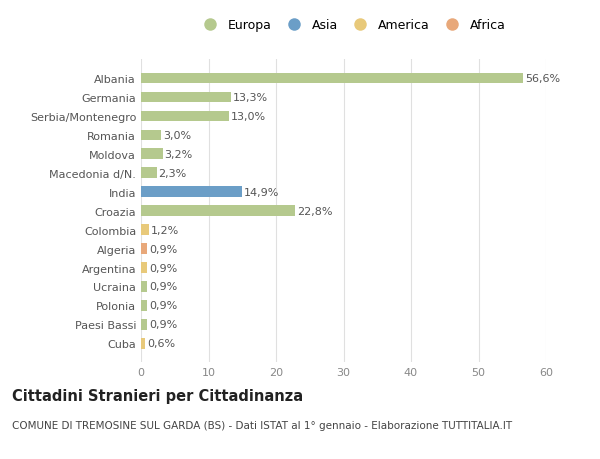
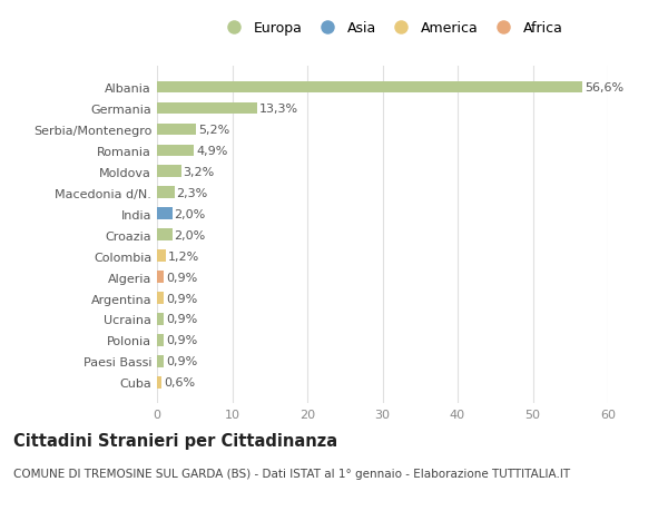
Serbia/Montenegro: 13,0% -> 5,2%
Romania: 3,0% -> 4,9%
India: 14,9% -> 2,0%
Croazia: 22,8% -> 2,0%
